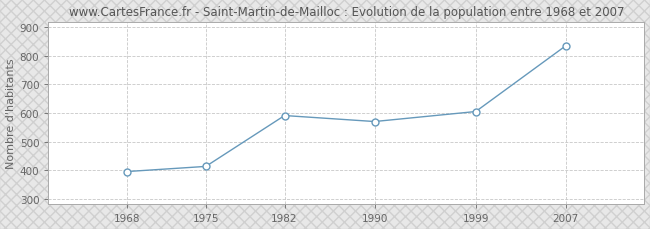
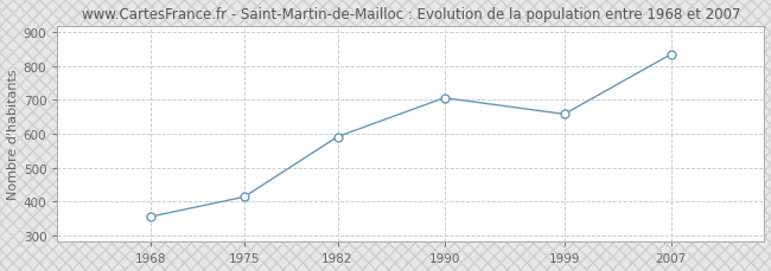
1968: 395 -> 355
1990: 570 -> 706
1999: 605 -> 658
